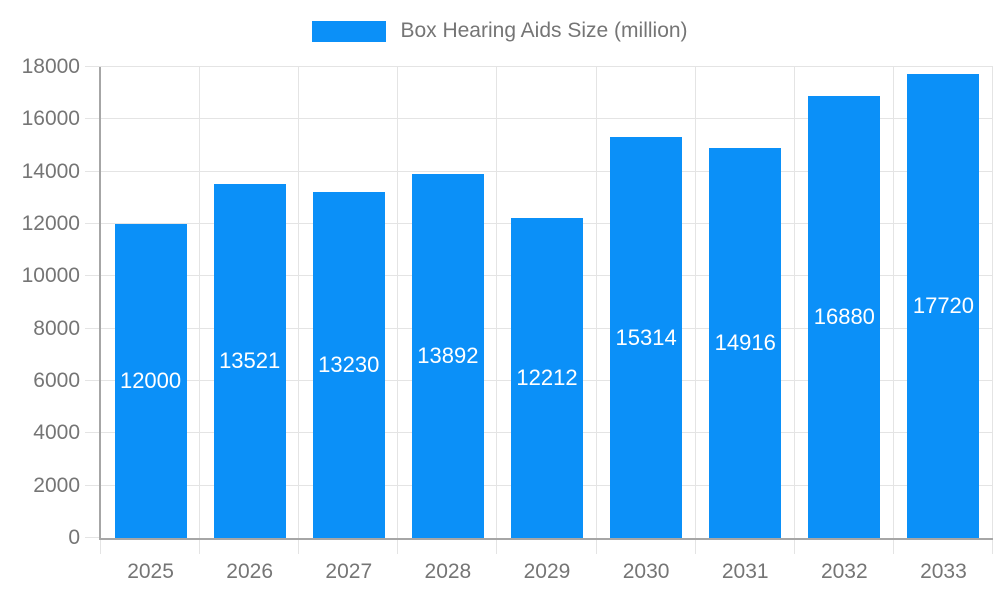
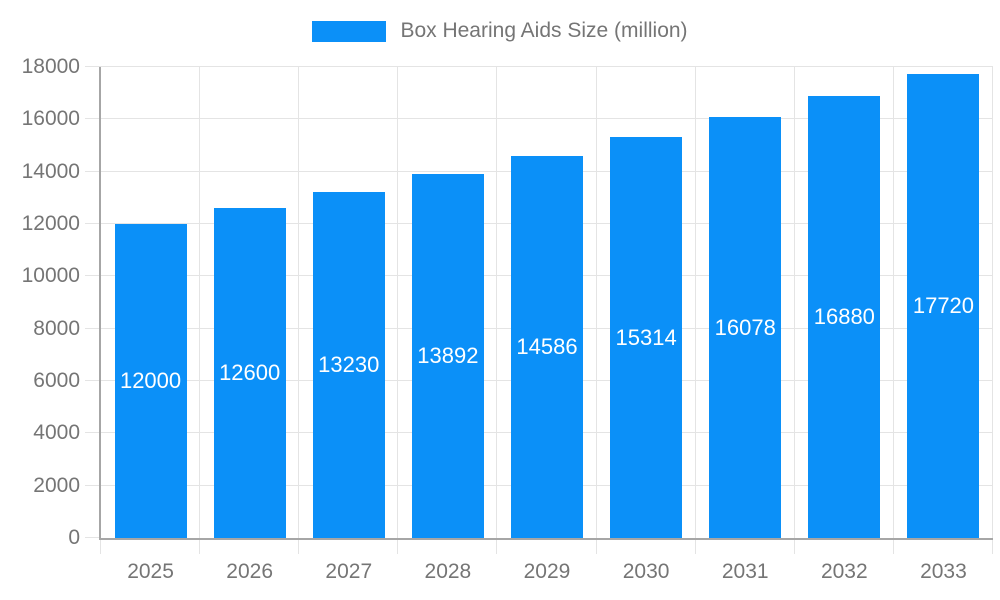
2026: 13521 -> 12600
2029: 12212 -> 14586
2031: 14916 -> 16078
